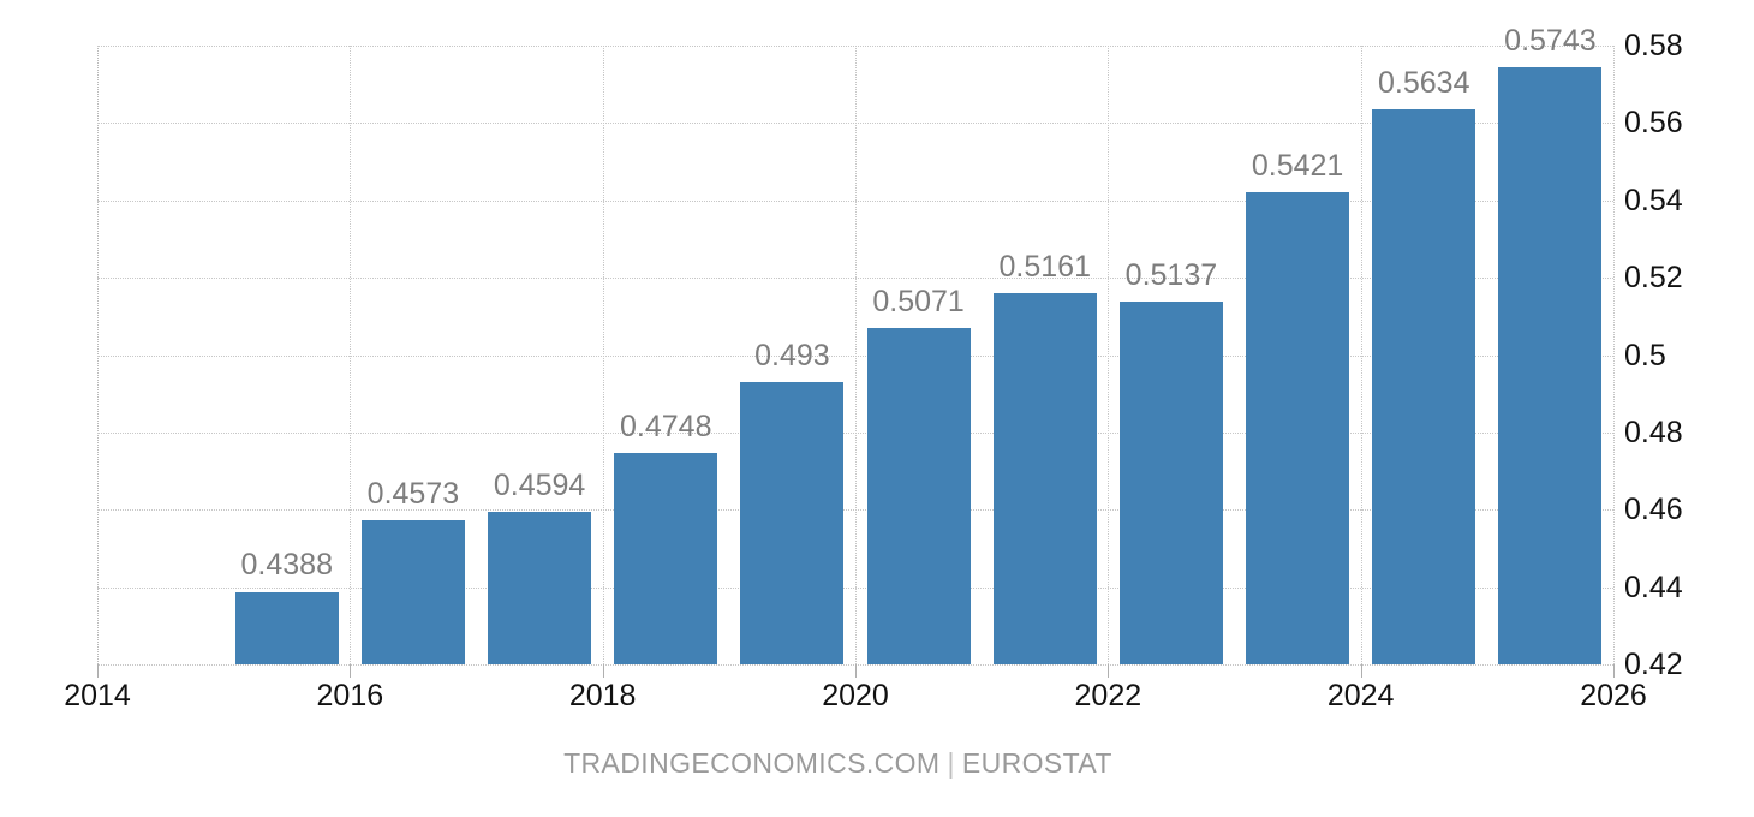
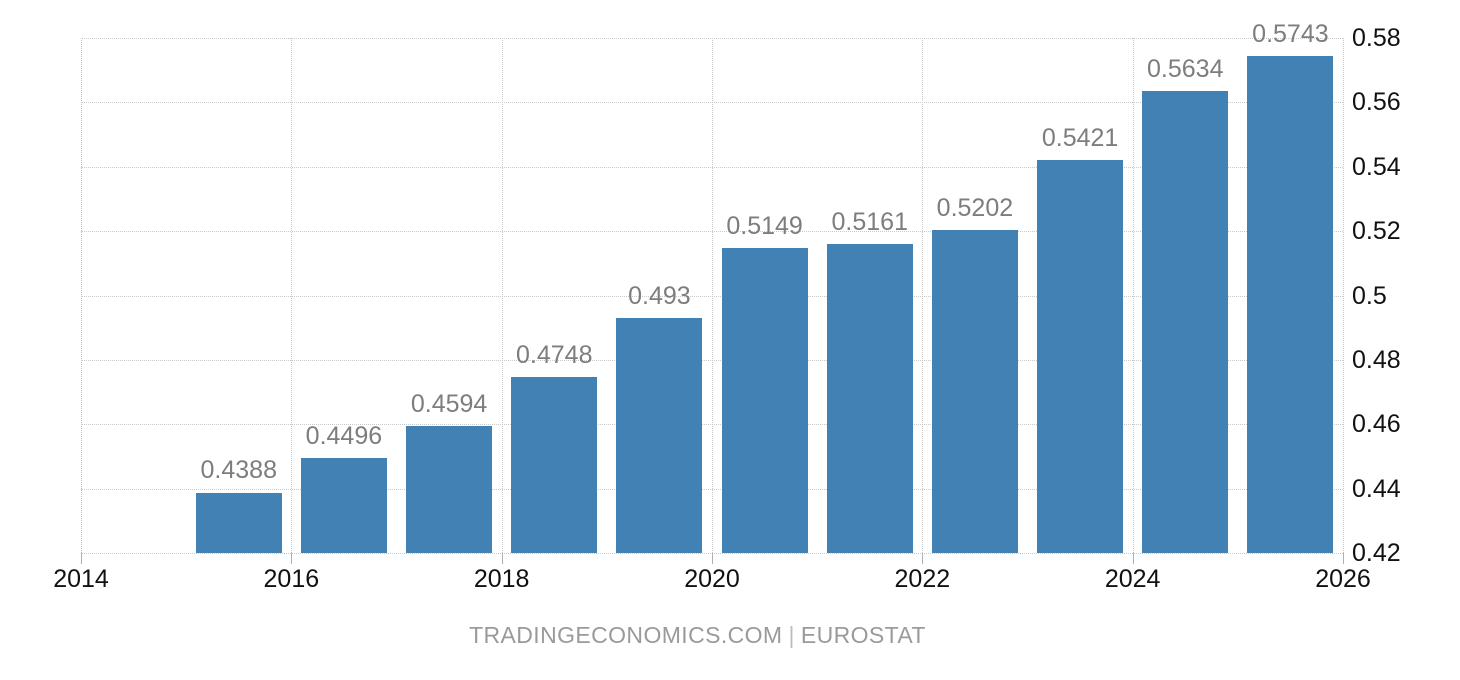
2016: 0.4573 -> 0.4496
2020: 0.5071 -> 0.5149
2022: 0.5137 -> 0.5202
